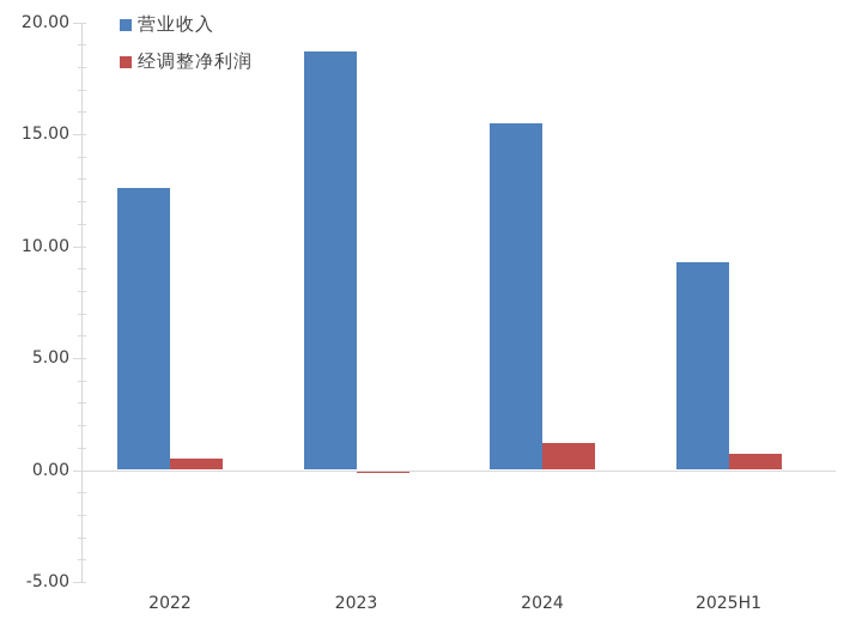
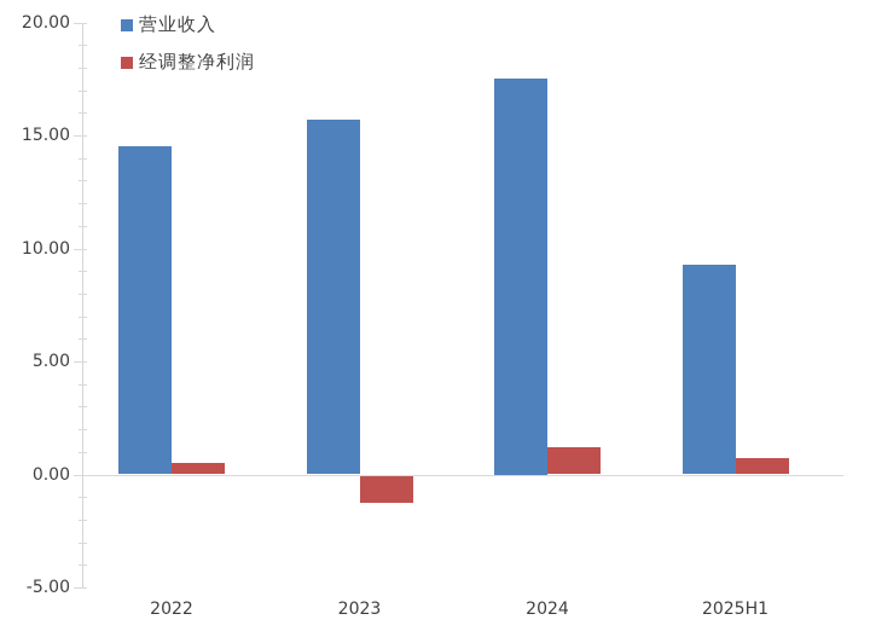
营业收入/2022: 12.6 -> 14.5
营业收入/2023: 18.7 -> 15.7
经调整净利润/2023: -0.1 -> -1.2
营业收入/2024: 15.5 -> 17.5
